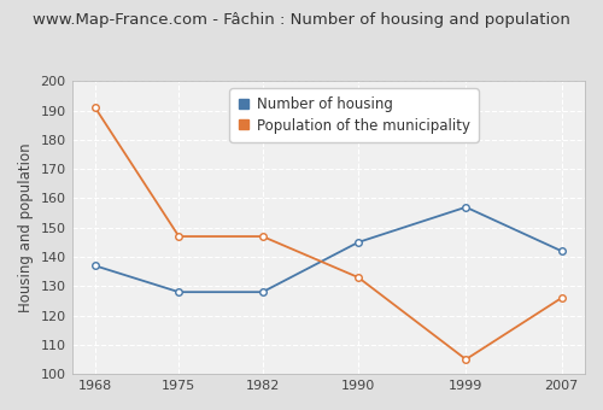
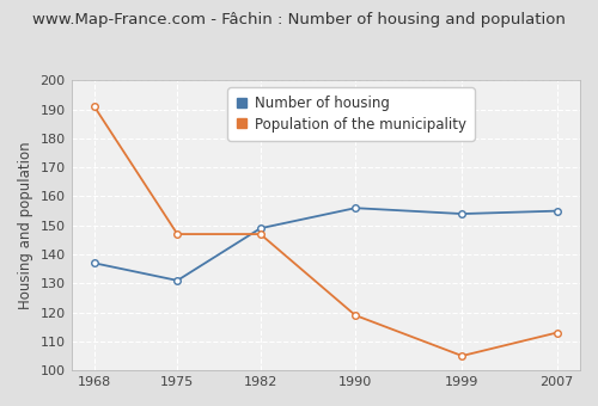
Number of housing/1975: 128 -> 131
Number of housing/1982: 128 -> 149
Number of housing/1990: 145 -> 156
Population of the municipality/1990: 133 -> 119
Number of housing/1999: 157 -> 154
Number of housing/2007: 142 -> 155
Population of the municipality/2007: 126 -> 113
